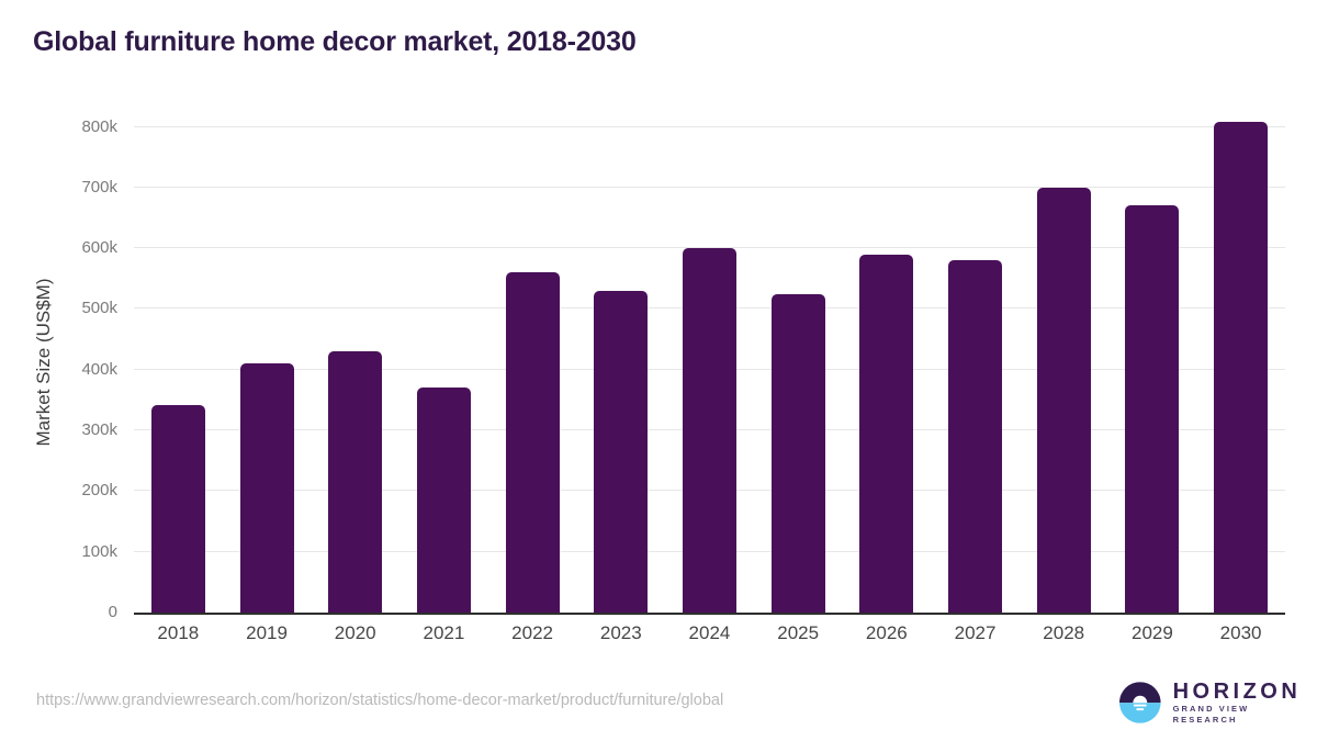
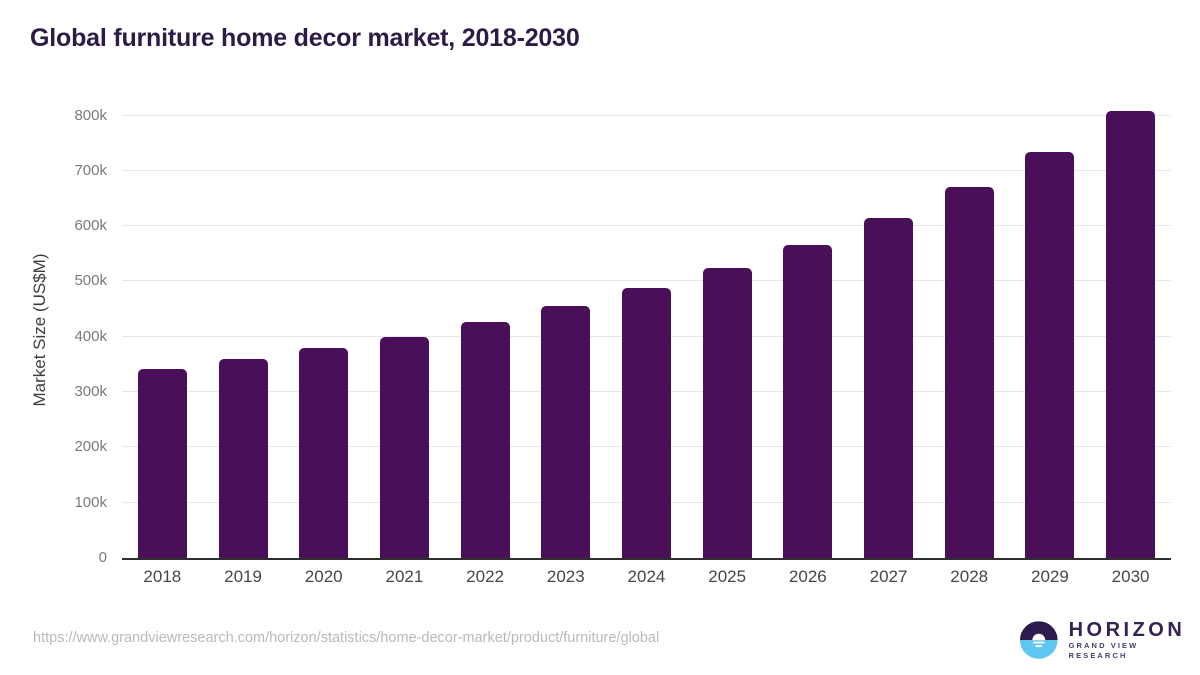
2019: 410k -> 360k
2020: 430k -> 380k
2021: 370k -> 400k
2022: 560k -> 430k
2023: 530k -> 460k
2024: 600k -> 490k
2026: 590k -> 570k
2027: 580k -> 610k
2028: 700k -> 670k
2029: 670k -> 730k
